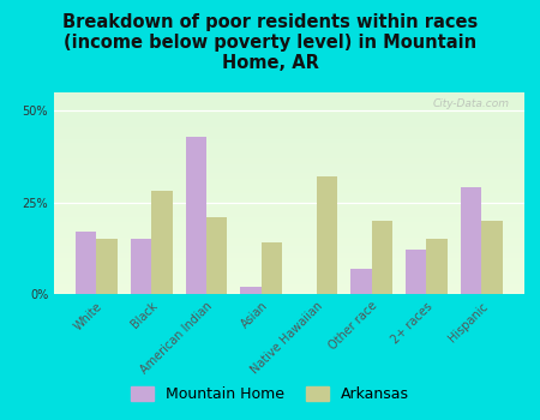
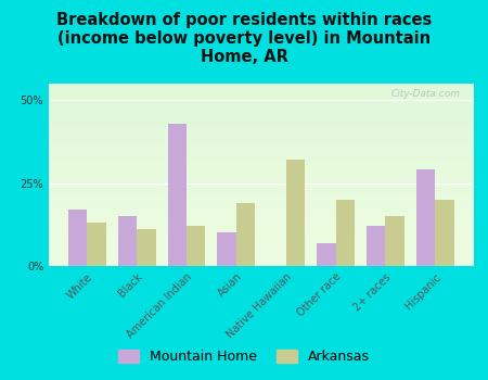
Arkansas/White: 15% -> 13%
Arkansas/Black: 28% -> 11%
Arkansas/American Indian: 21% -> 12%
Mountain Home/Asian: 2% -> 10%
Arkansas/Asian: 14% -> 19%
